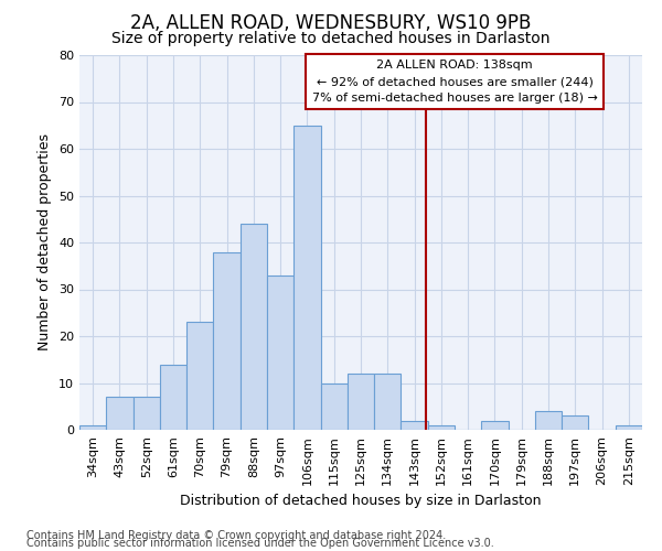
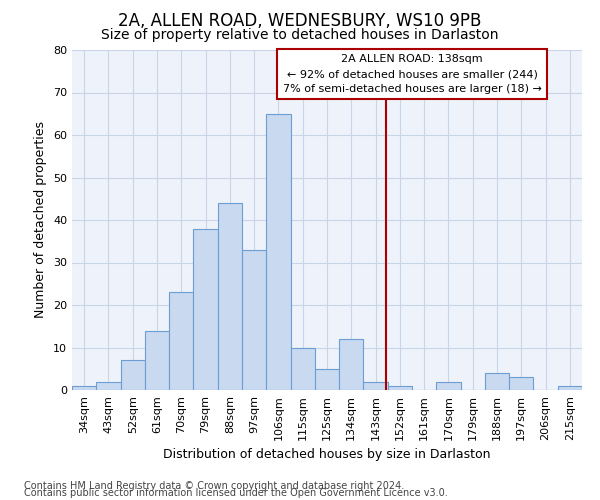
43sqm: 7 -> 2
125sqm: 12 -> 5
